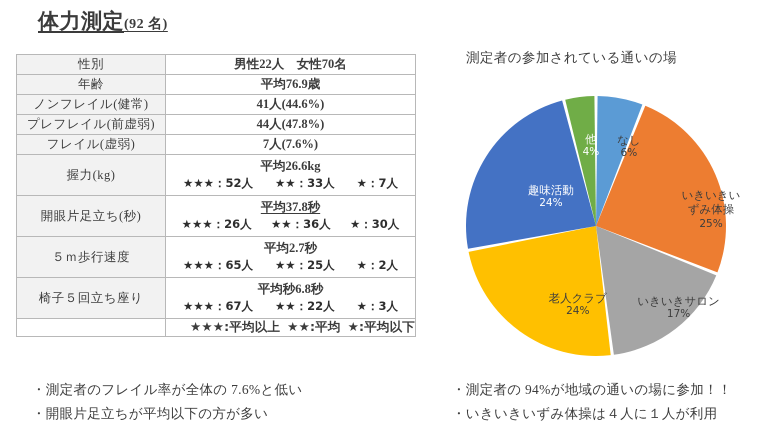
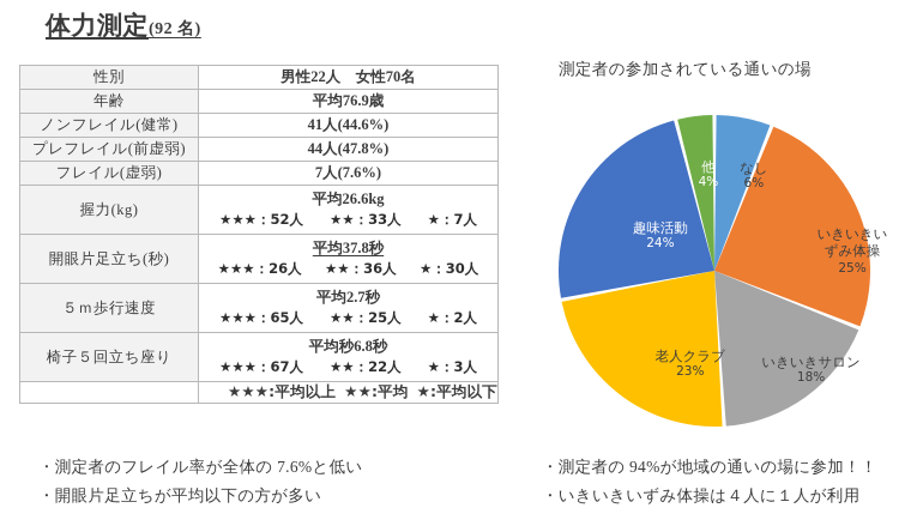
いきいきサロン: 17% -> 18%
老人クラブ: 24% -> 23%
